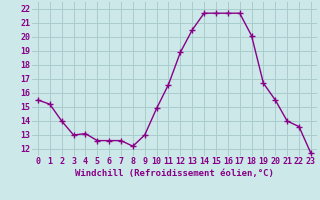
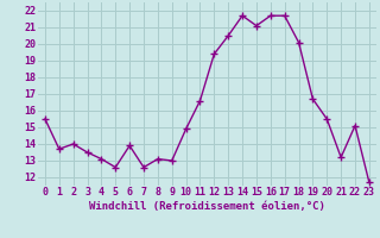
1: 15.2 -> 13.7
3: 13.0 -> 13.5
6: 12.6 -> 13.9
8: 12.2 -> 13.1
12: 18.9 -> 19.4
15: 21.7 -> 21.1
21: 14.0 -> 13.2
22: 13.6 -> 15.1
